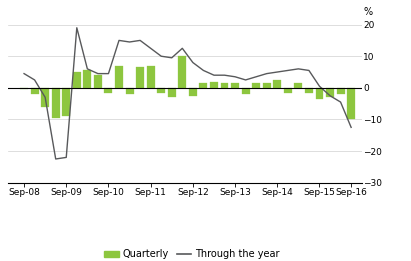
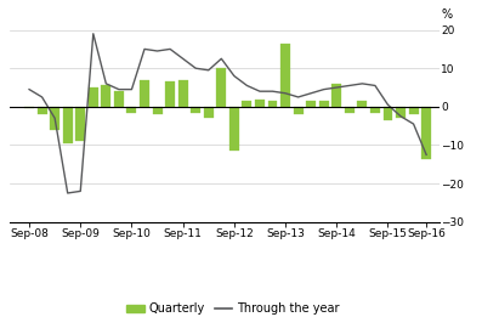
Quarterly/Sep-12: -2.5 -> -11.5
Quarterly/Sep-13: 1.5 -> 16.5
Quarterly/Sep-14: 2.5 -> 6.0
Quarterly/Sep-16: -10.0 -> -13.5
